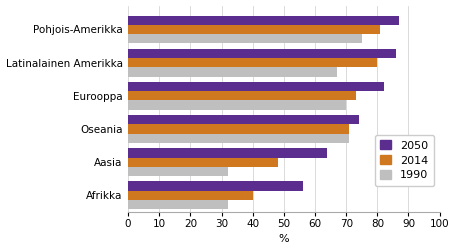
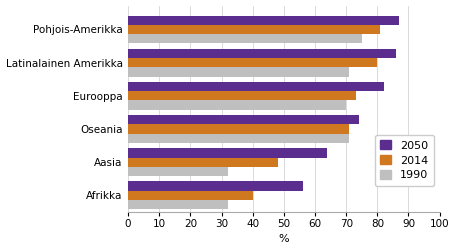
1990/Latinalainen Amerikka: 67 -> 71
